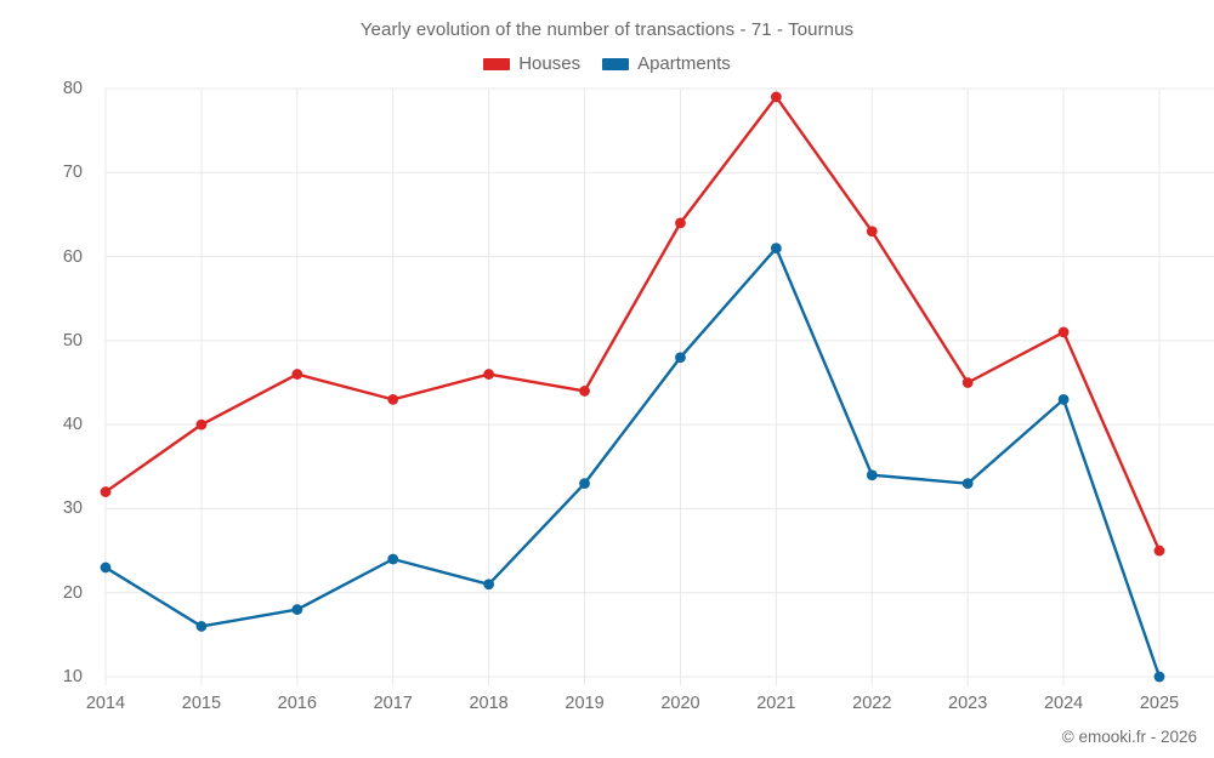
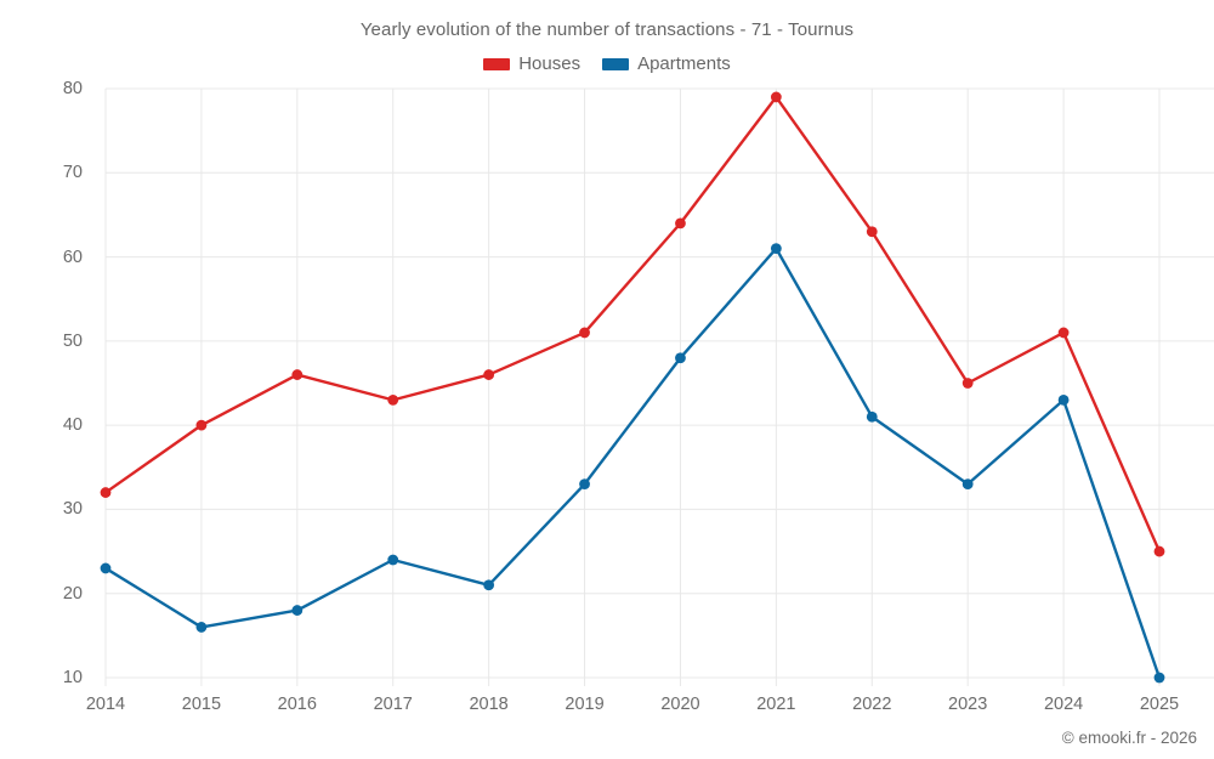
Houses/2019: 44 -> 51
Apartments/2022: 34 -> 41
